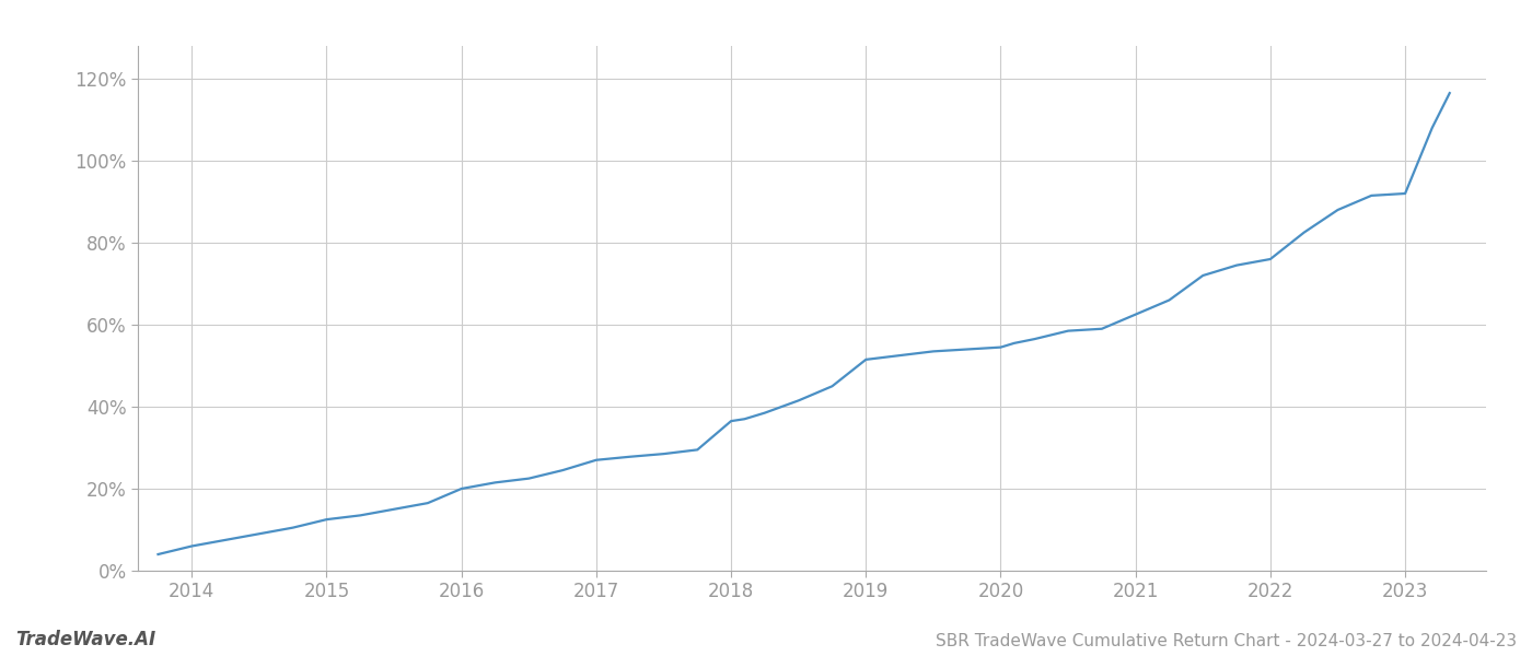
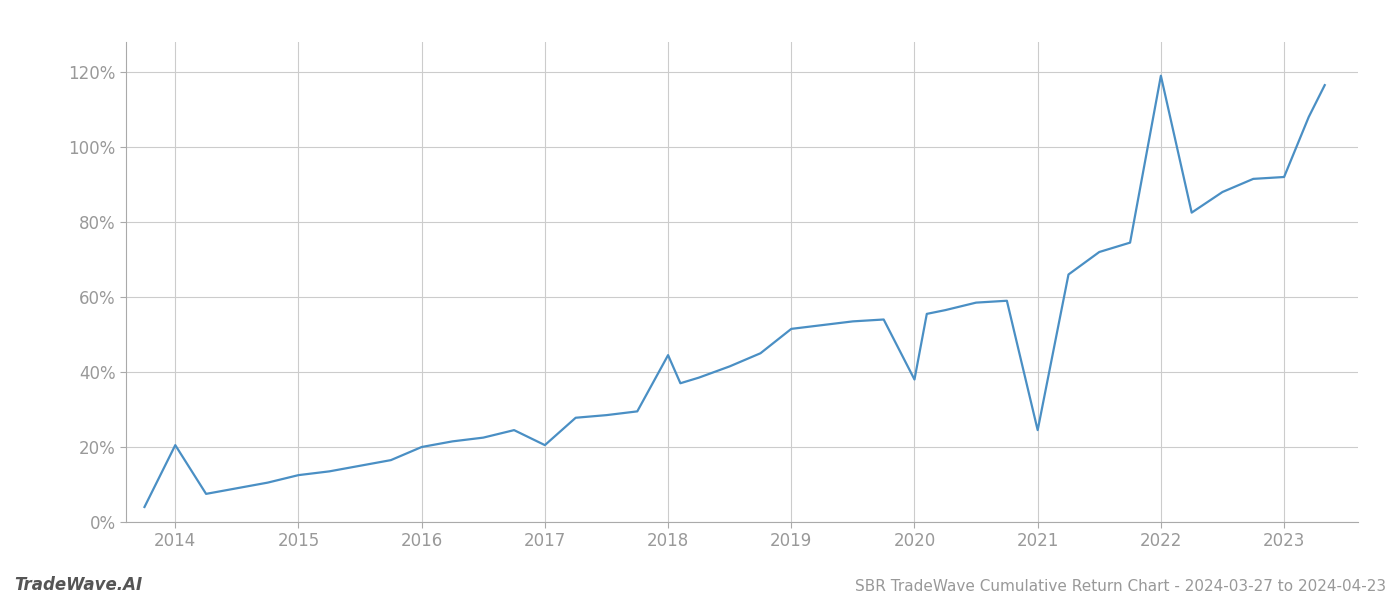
2014: 6.0% -> 20.5%
2017: 27.0% -> 20.5%
2018: 36.5% -> 44.5%
2020: 54.5% -> 38.0%
2021: 62.5% -> 24.5%
2022: 76.0% -> 119.0%
